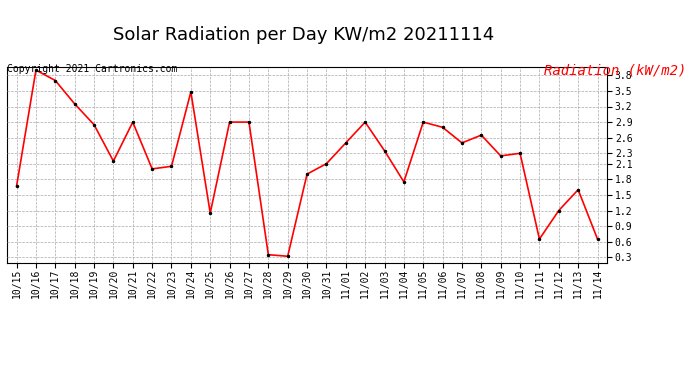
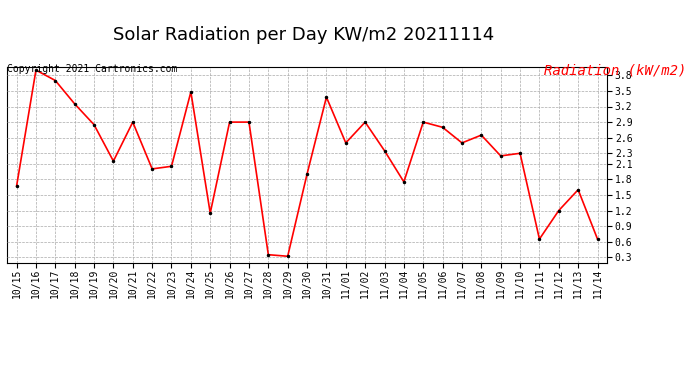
10/31: 2.10 -> 3.38
